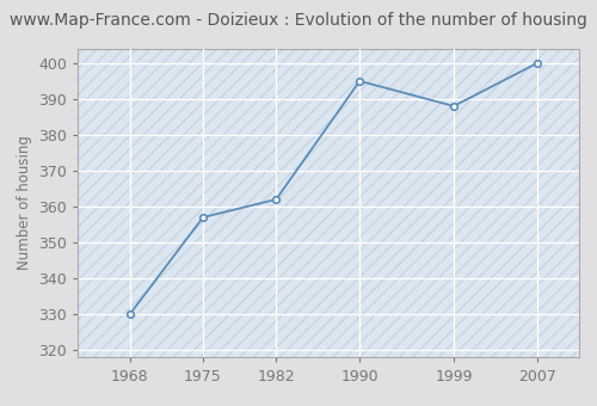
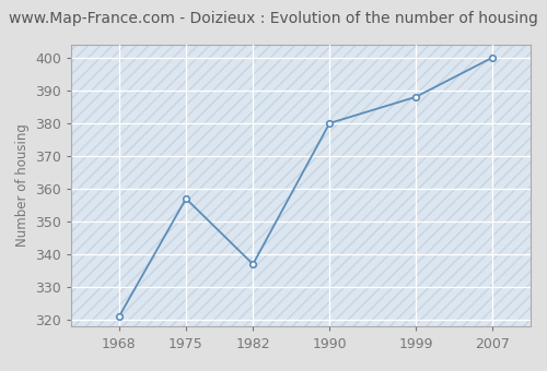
1968: 330 -> 321
1982: 362 -> 337
1990: 395 -> 380
